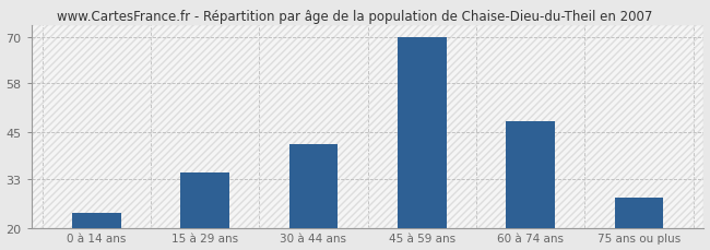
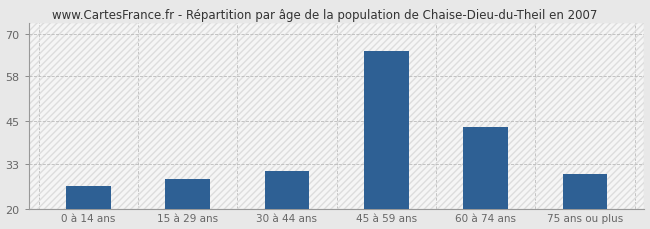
0 à 14 ans: 24.0 -> 26.5
15 à 29 ans: 34.5 -> 28.5
30 à 44 ans: 42.0 -> 31.0
45 à 59 ans: 70.0 -> 65.0
60 à 74 ans: 48.0 -> 43.5
75 ans ou plus: 28.0 -> 30.0
